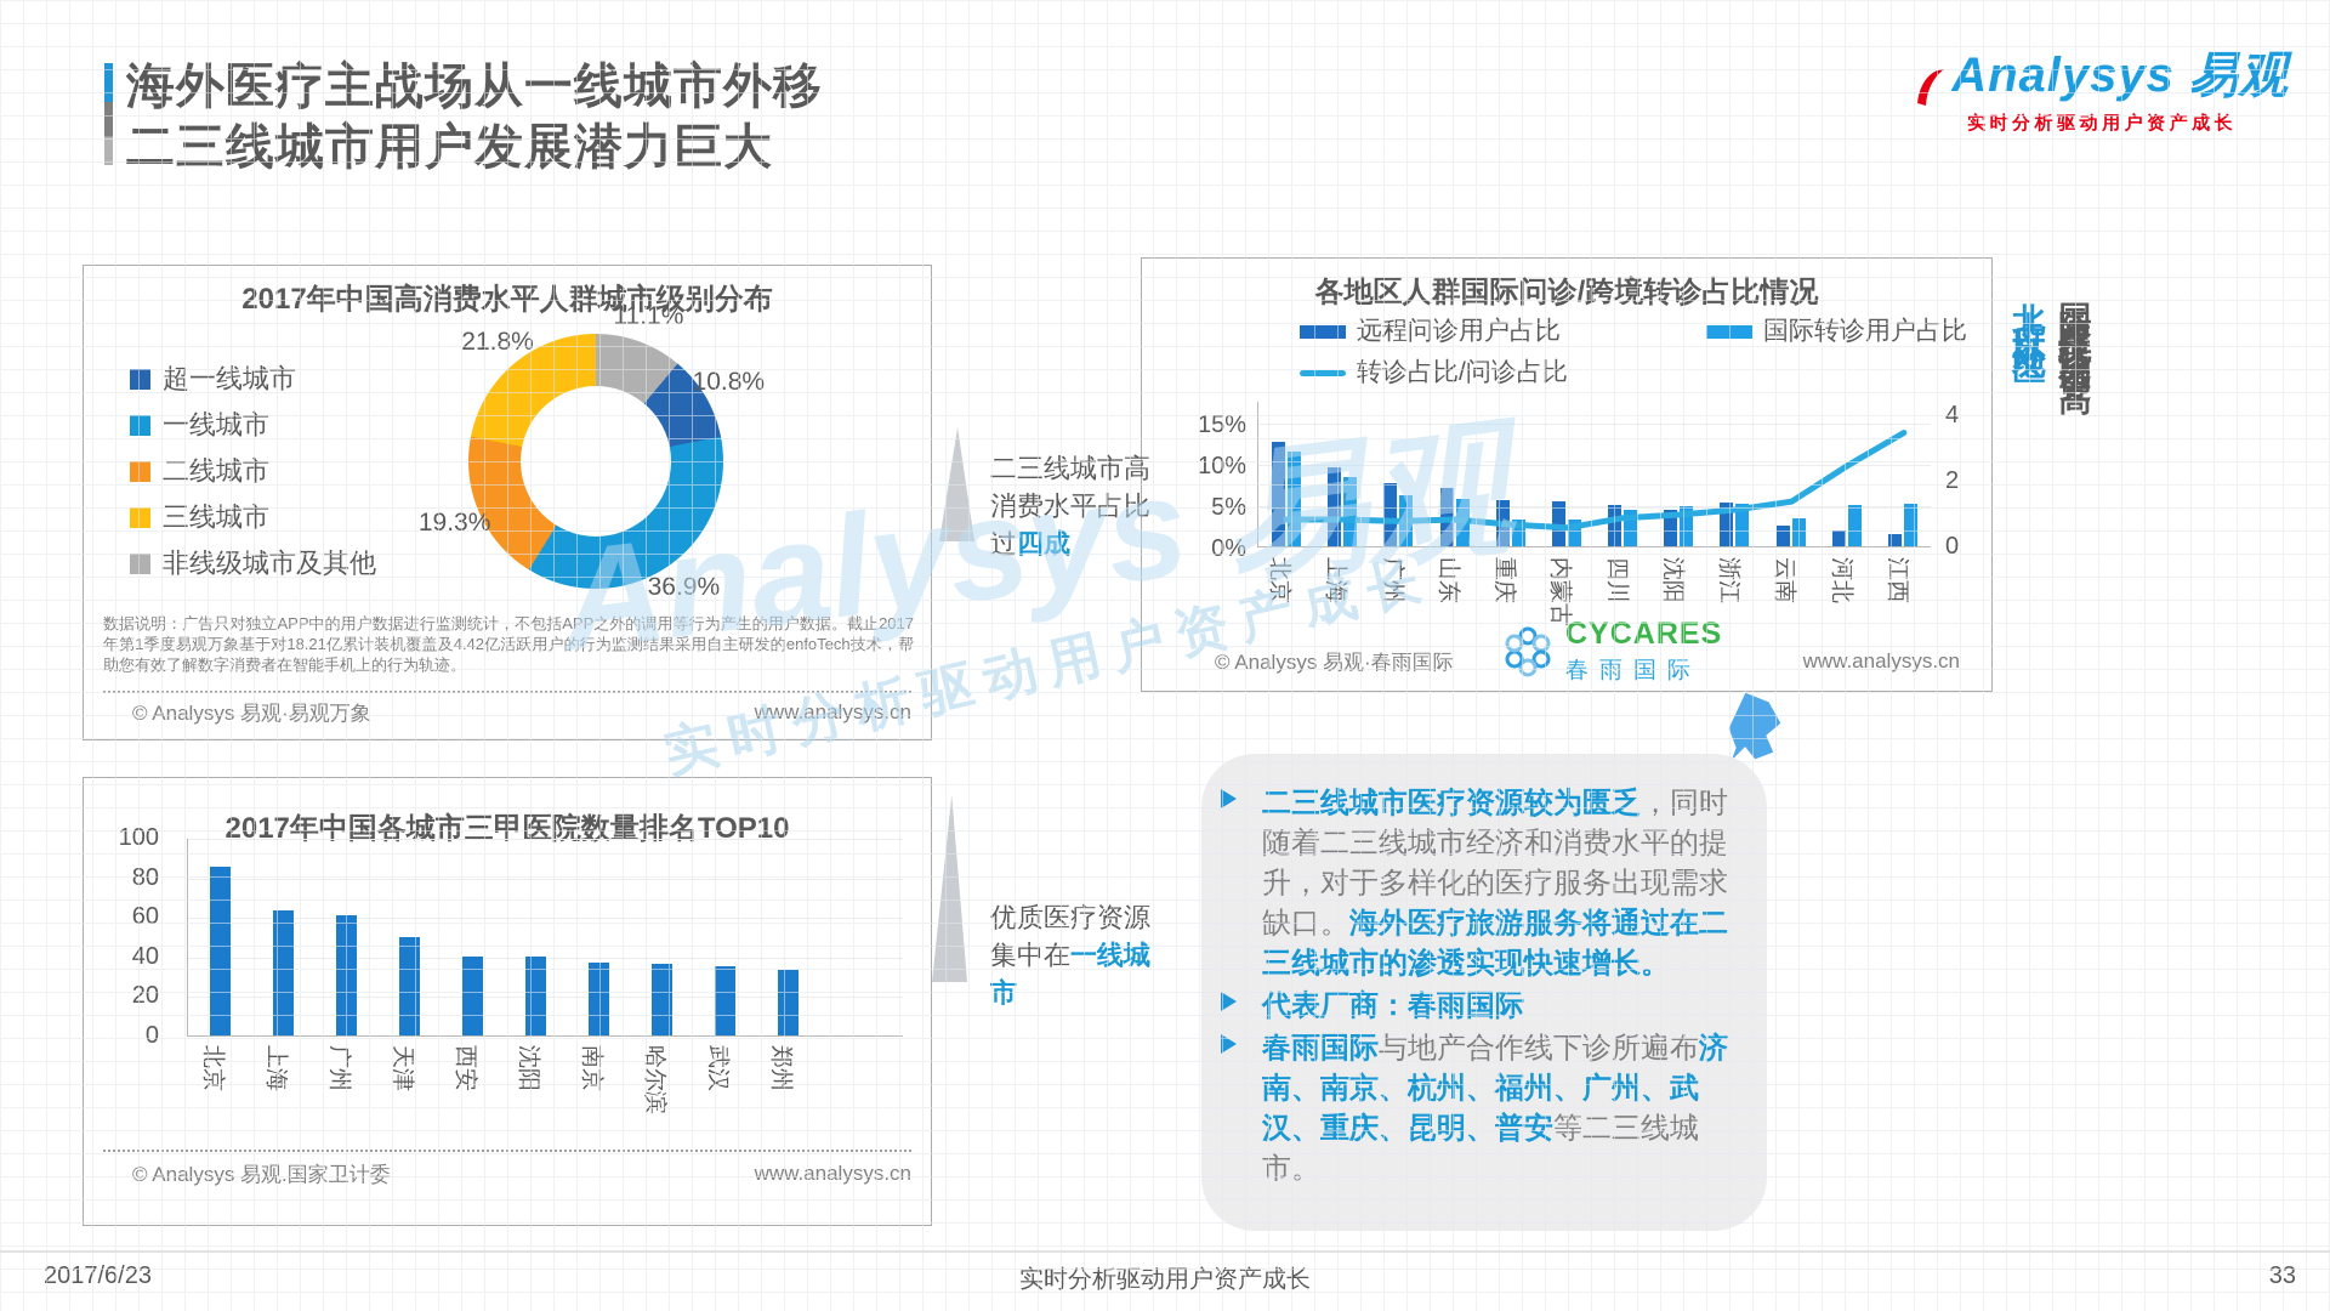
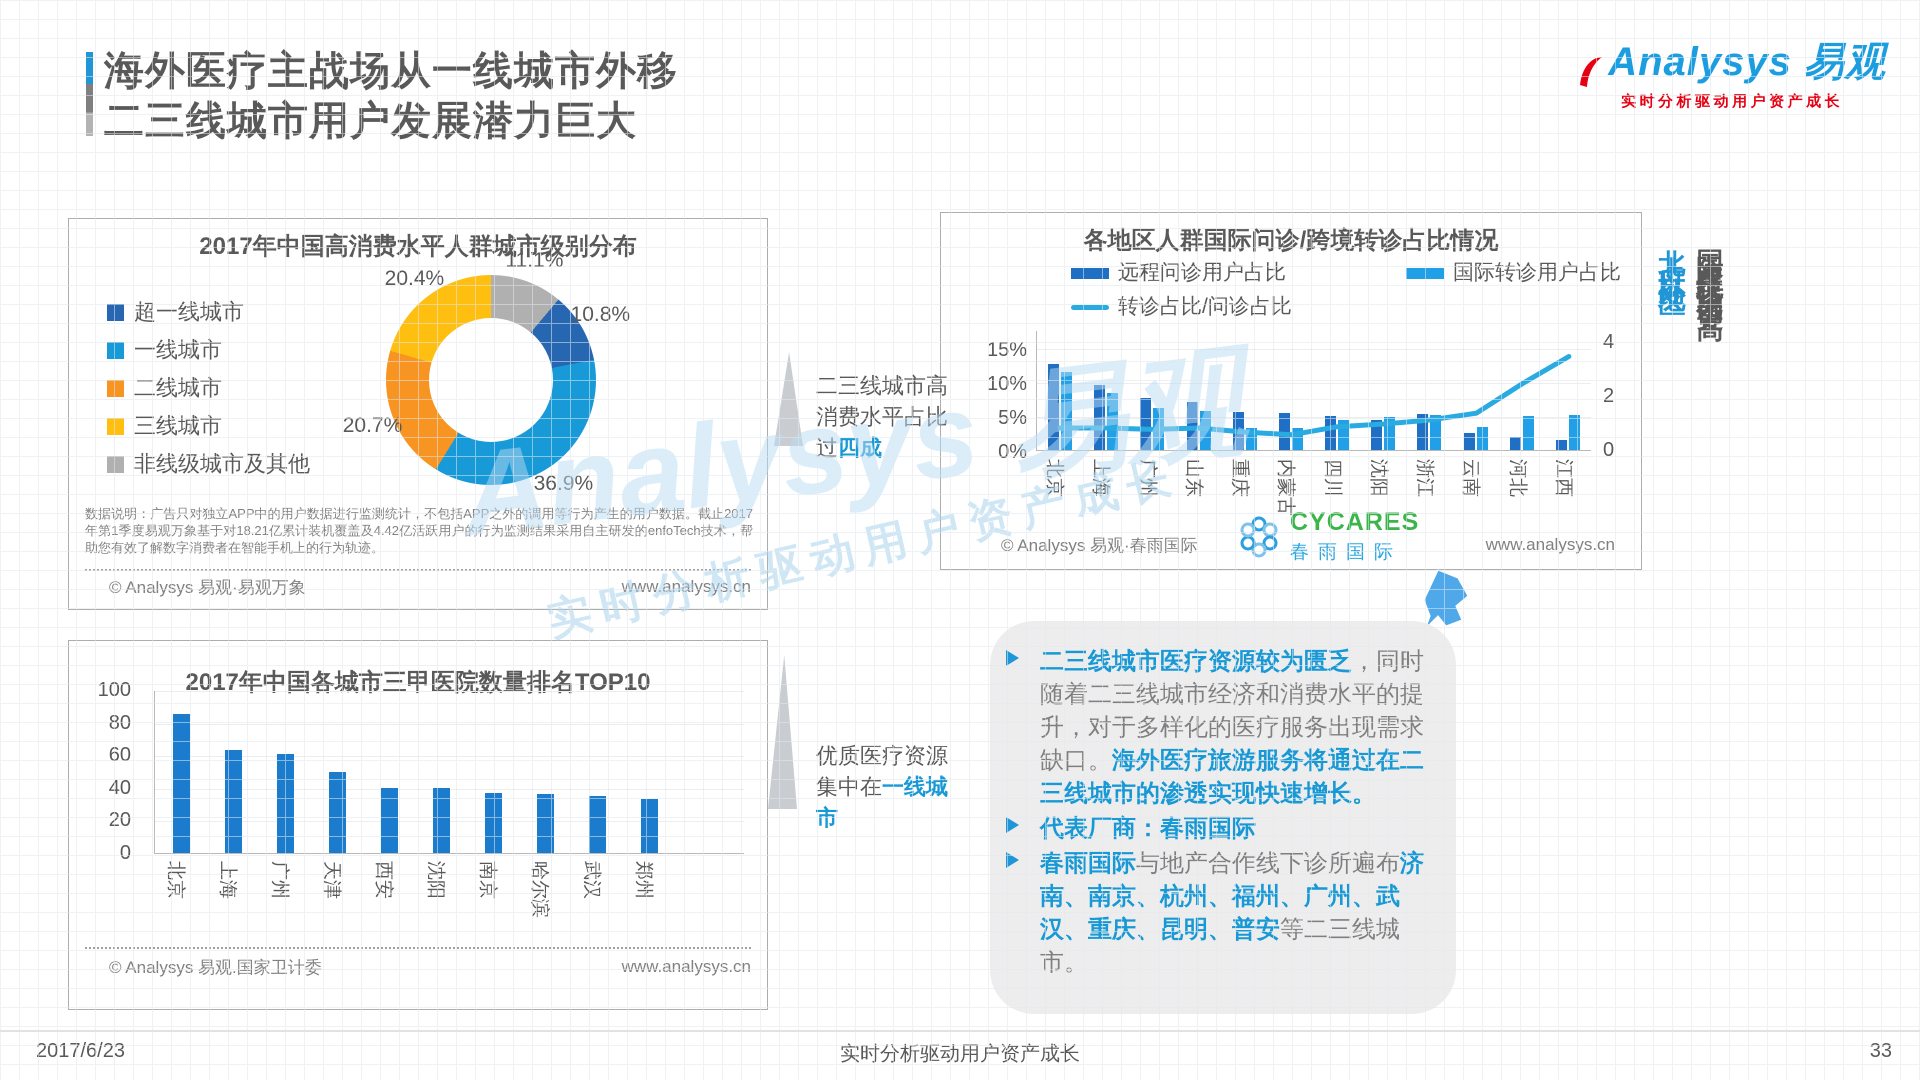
2017年中国高消费水平人群城市级别分布/二线城市: 19.3% -> 20.7%
2017年中国高消费水平人群城市级别分布/三线城市: 21.8% -> 20.4%
